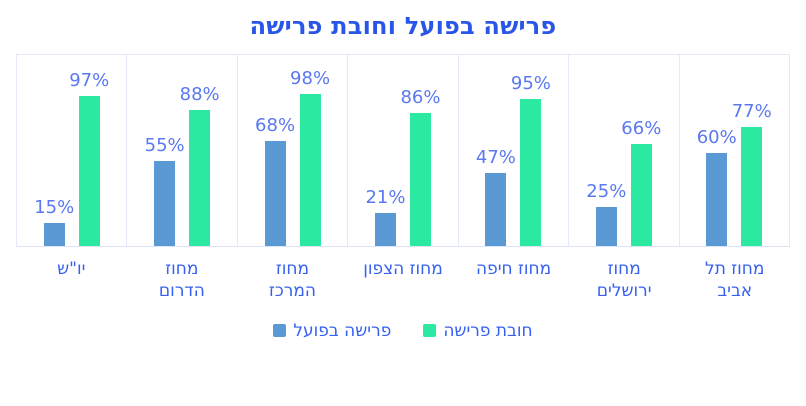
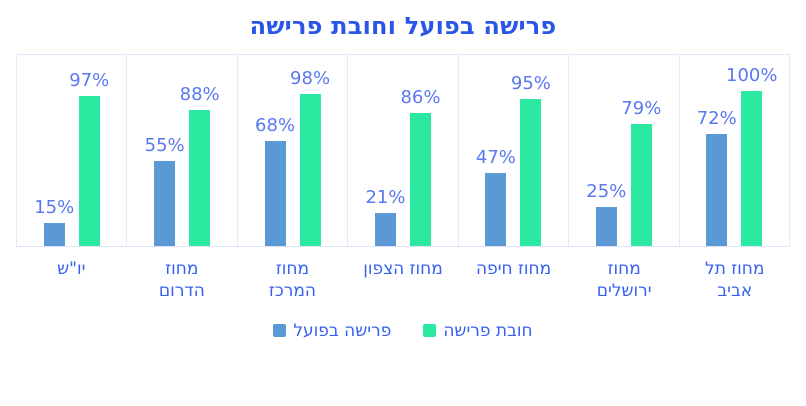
חובת פרישה/מחוז ירושלים: 66% -> 79%
פרישה בפועל/מחוז תל אביב: 60% -> 72%
חובת פרישה/מחוז תל אביב: 77% -> 100%
